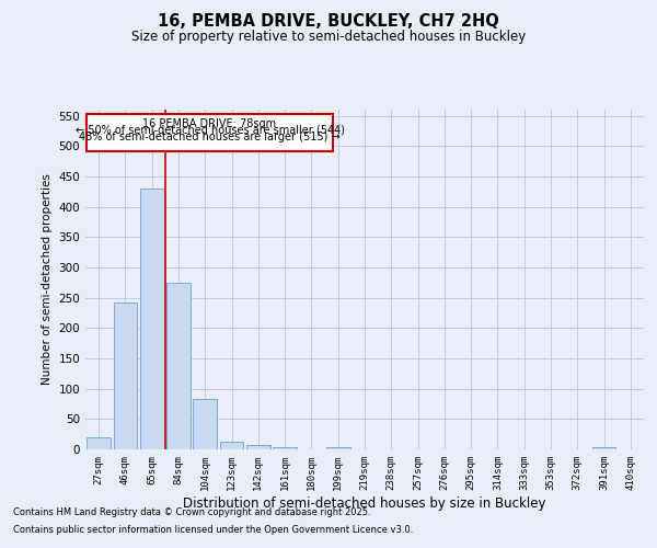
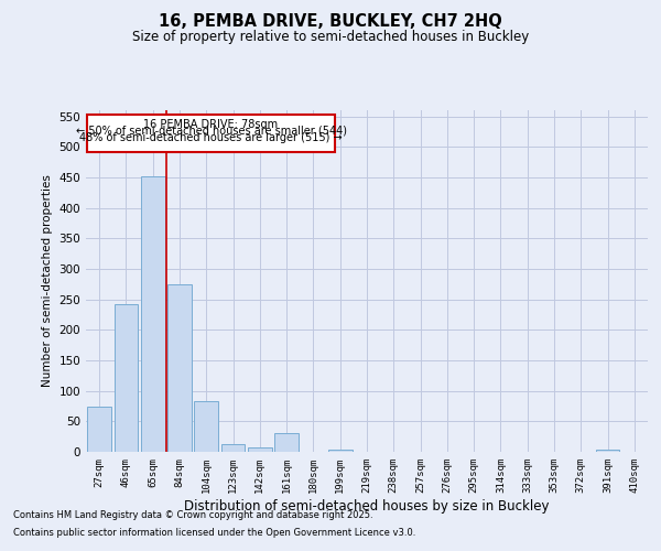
27sqm: 20 -> 74
65sqm: 430 -> 452
161sqm: 4 -> 30
